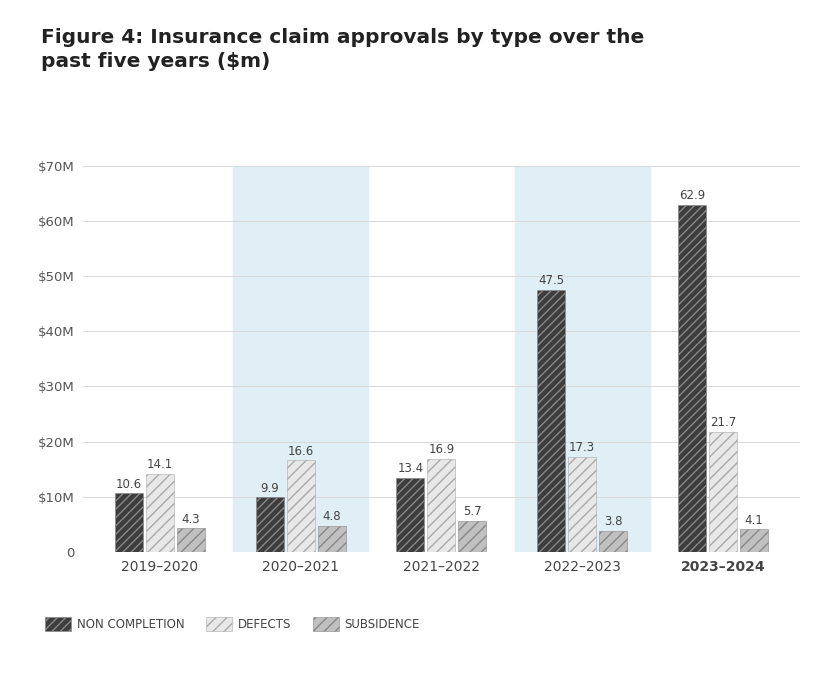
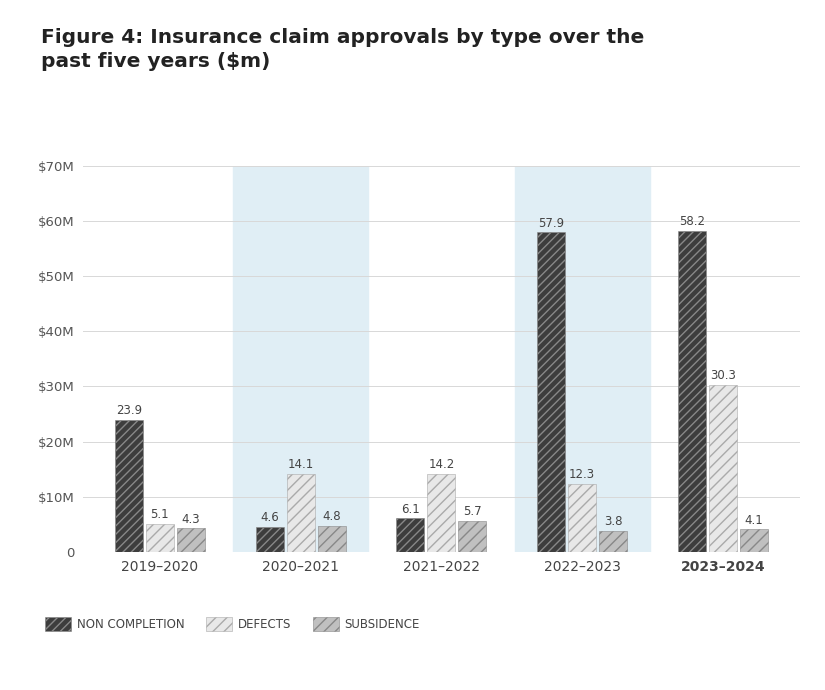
NON COMPLETION/2019–2020: 10.6 -> 23.9
DEFECTS/2019–2020: 14.1 -> 5.1
NON COMPLETION/2020–2021: 9.9 -> 4.6
DEFECTS/2020–2021: 16.6 -> 14.1
NON COMPLETION/2021–2022: 13.4 -> 6.1
DEFECTS/2021–2022: 16.9 -> 14.2
NON COMPLETION/2022–2023: 47.5 -> 57.9
DEFECTS/2022–2023: 17.3 -> 12.3
NON COMPLETION/2023–2024: 62.9 -> 58.2
DEFECTS/2023–2024: 21.7 -> 30.3
